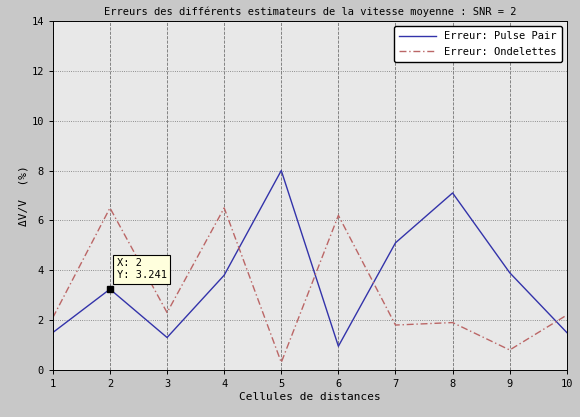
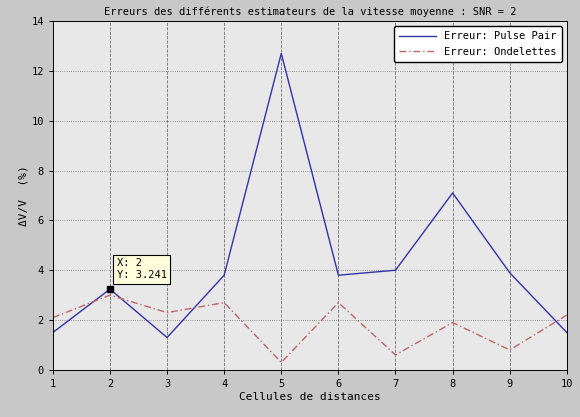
Erreur: Ondelettes/2: 6.5 -> 3.0
Erreur: Ondelettes/4: 6.5 -> 2.7
Erreur: Pulse Pair/5: 8.00 -> 12.70
Erreur: Pulse Pair/6: 0.95 -> 3.80
Erreur: Ondelettes/6: 6.2 -> 2.7
Erreur: Pulse Pair/7: 5.10 -> 4.00
Erreur: Ondelettes/7: 1.8 -> 0.6
